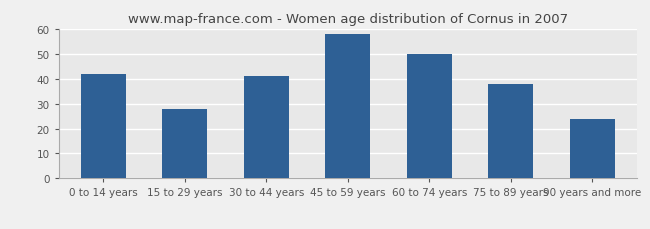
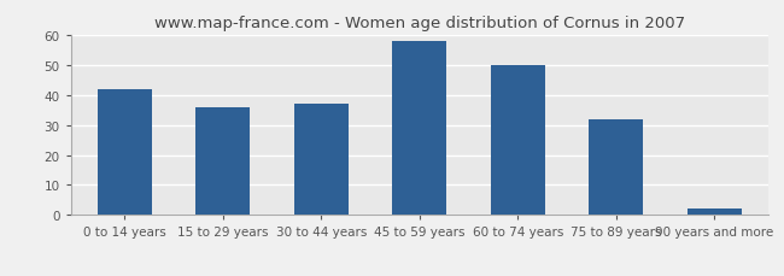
15 to 29 years: 28 -> 36
30 to 44 years: 41 -> 37
75 to 89 years: 38 -> 32
90 years and more: 24 -> 2
